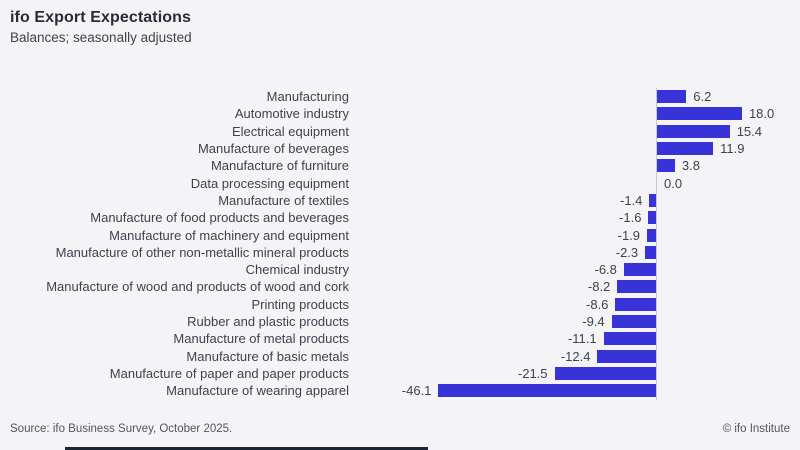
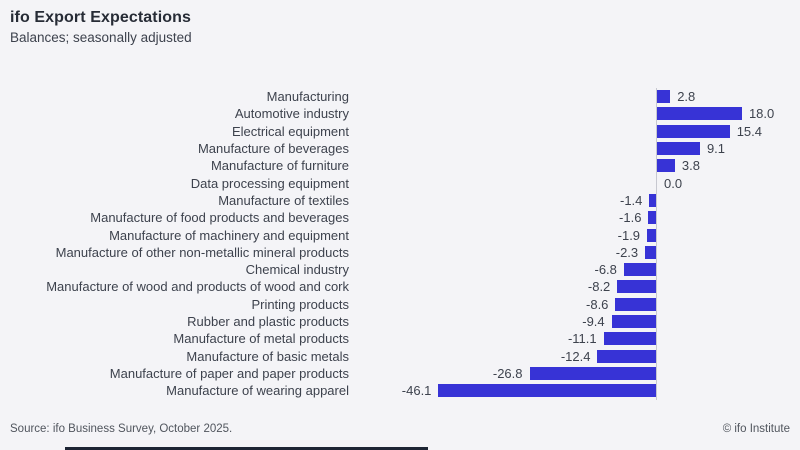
Manufacturing: 6.2 -> 2.8
Manufacture of beverages: 11.9 -> 9.1
Manufacture of paper and paper products: -21.5 -> -26.8
